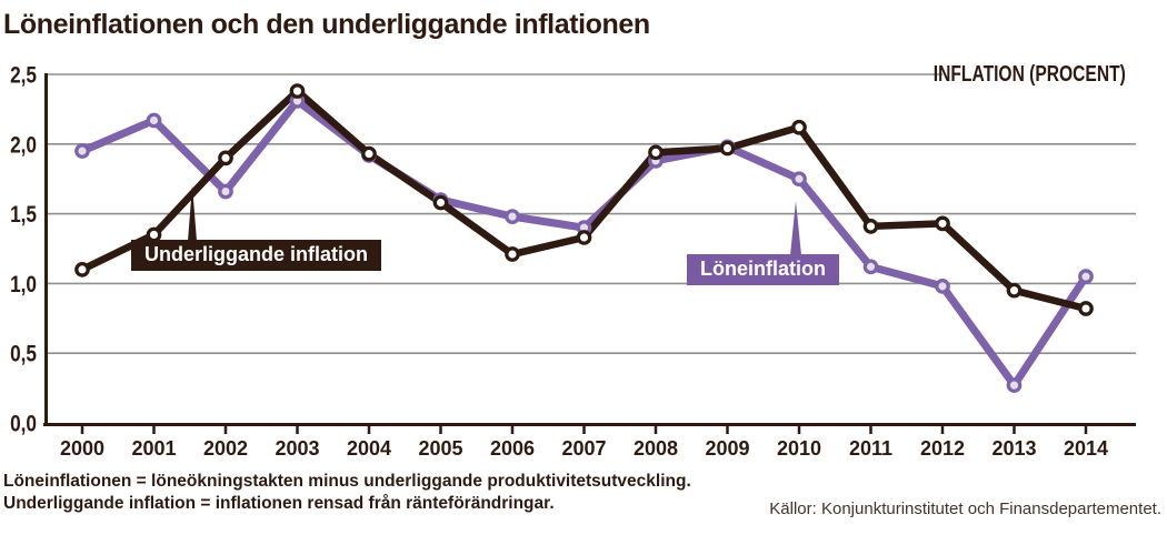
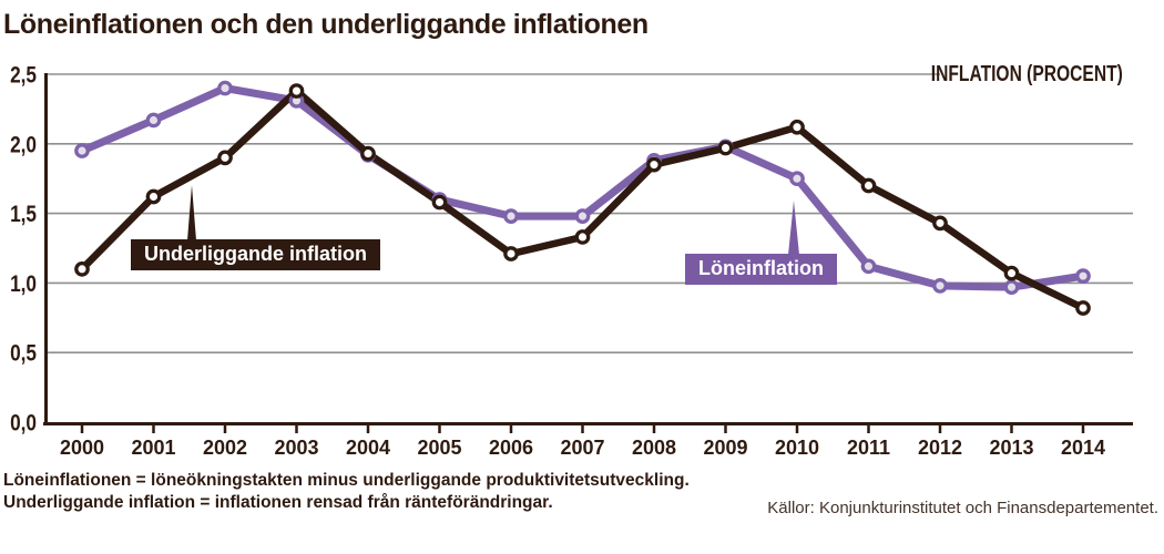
Underliggande inflation/2001: 1,35 -> 1,62
Löneinflation/2002: 1,66 -> 2,40
Löneinflation/2007: 1,40 -> 1,48
Underliggande inflation/2008: 1,94 -> 1,85
Underliggande inflation/2011: 1,41 -> 1,70
Löneinflation/2013: 0,27 -> 0,97
Underliggande inflation/2013: 0,95 -> 1,07
